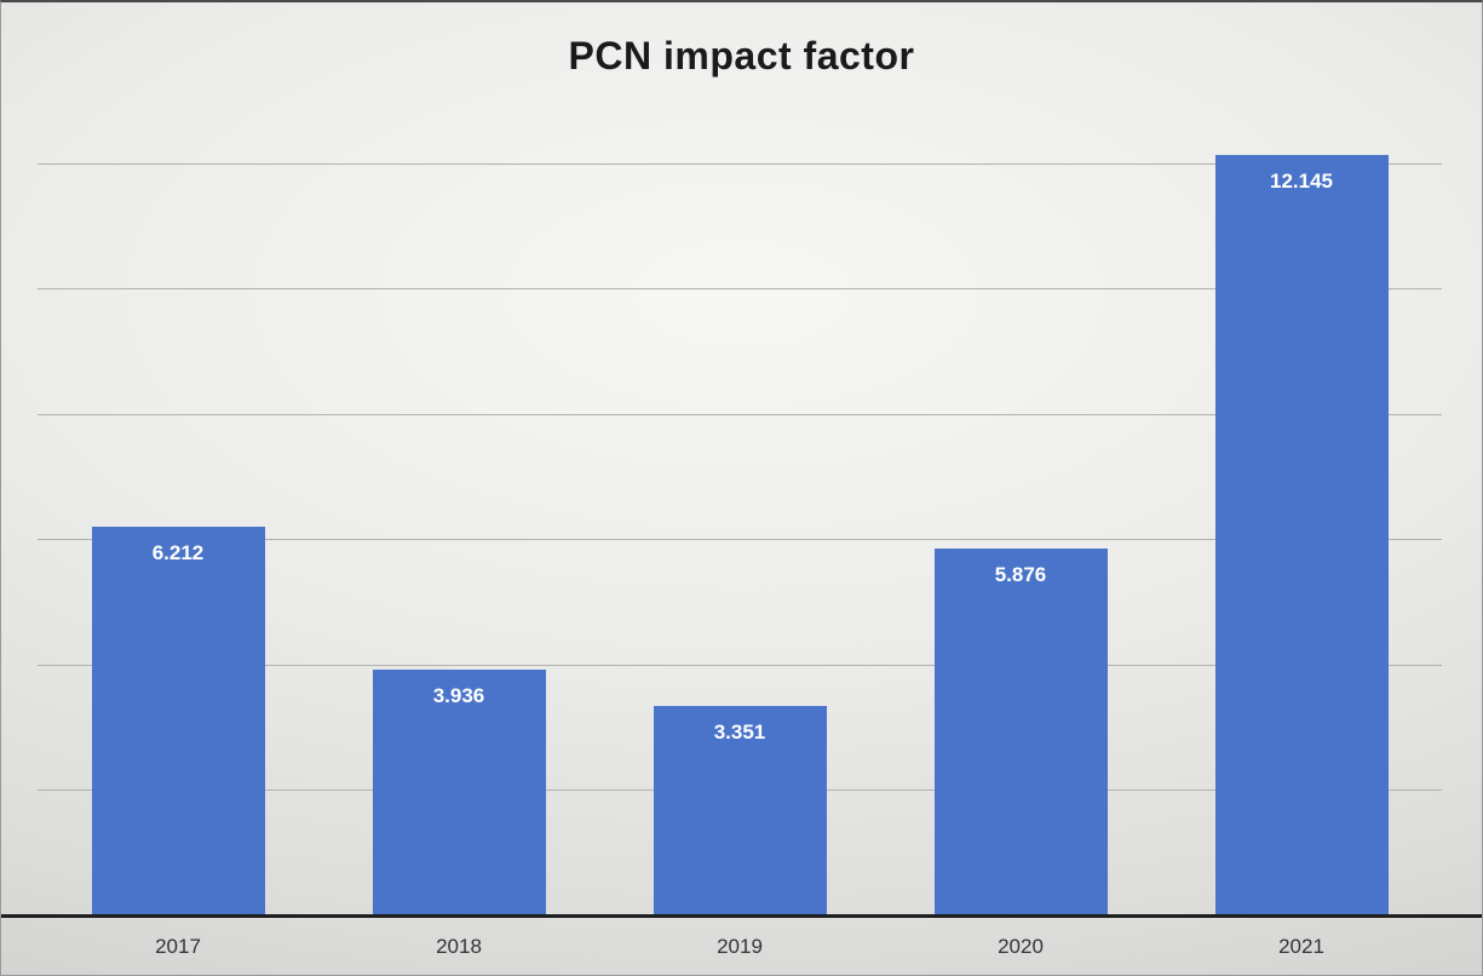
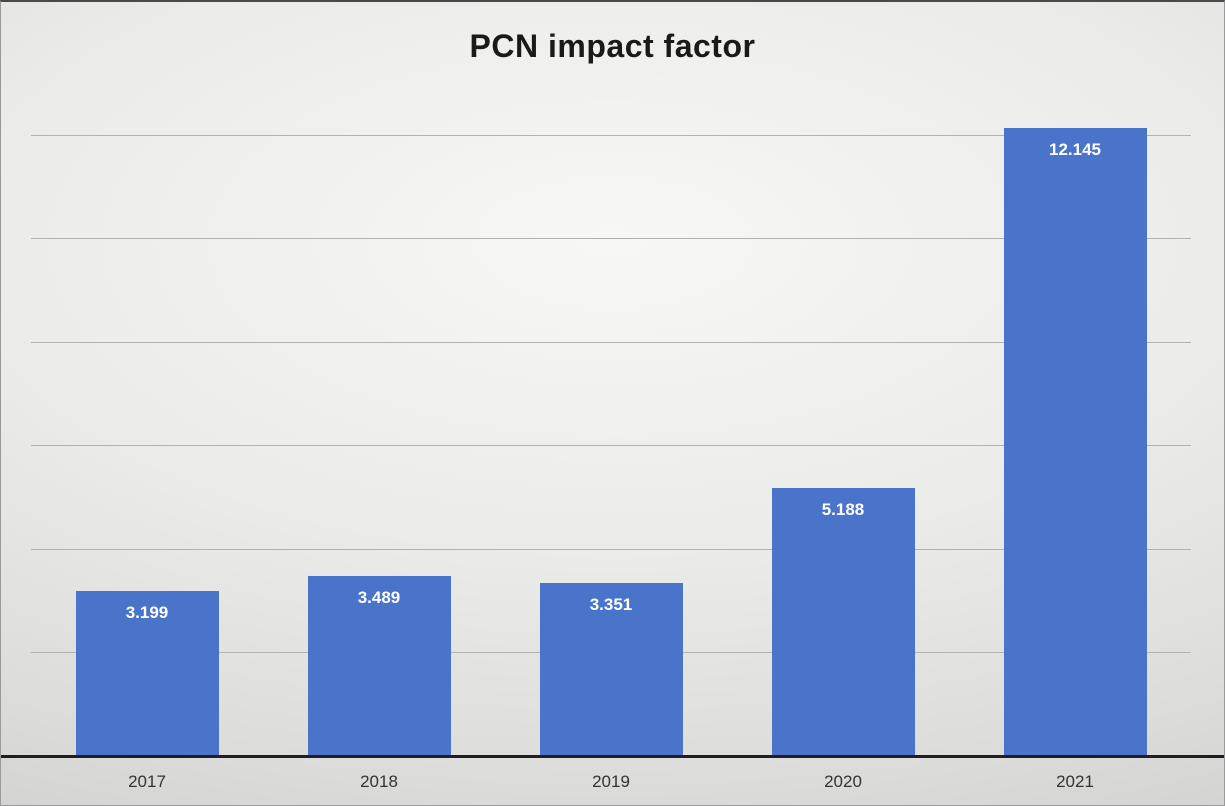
2017: 6.212 -> 3.199
2018: 3.936 -> 3.489
2020: 5.876 -> 5.188
